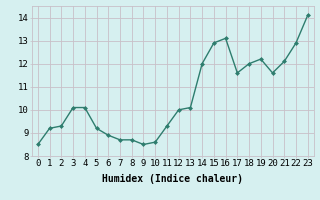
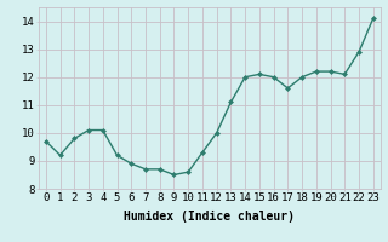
0: 8.5 -> 9.7
2: 9.3 -> 9.8
13: 10.1 -> 11.1
15: 12.9 -> 12.1
16: 13.1 -> 12.0
20: 11.6 -> 12.2
